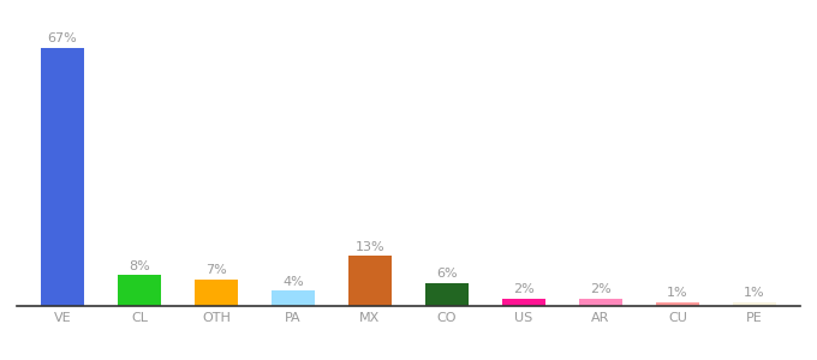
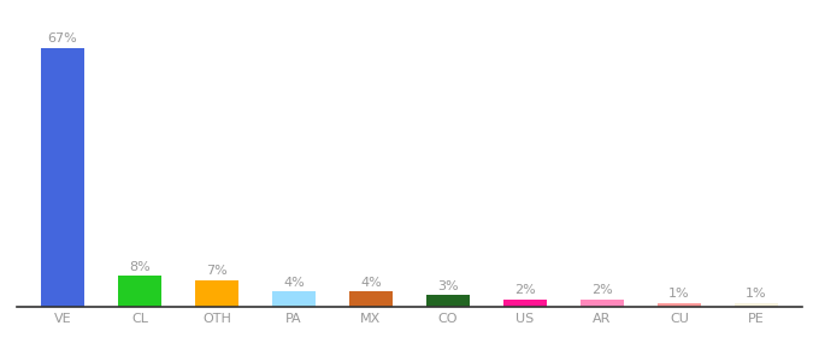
MX: 13% -> 4%
CO: 6% -> 3%
